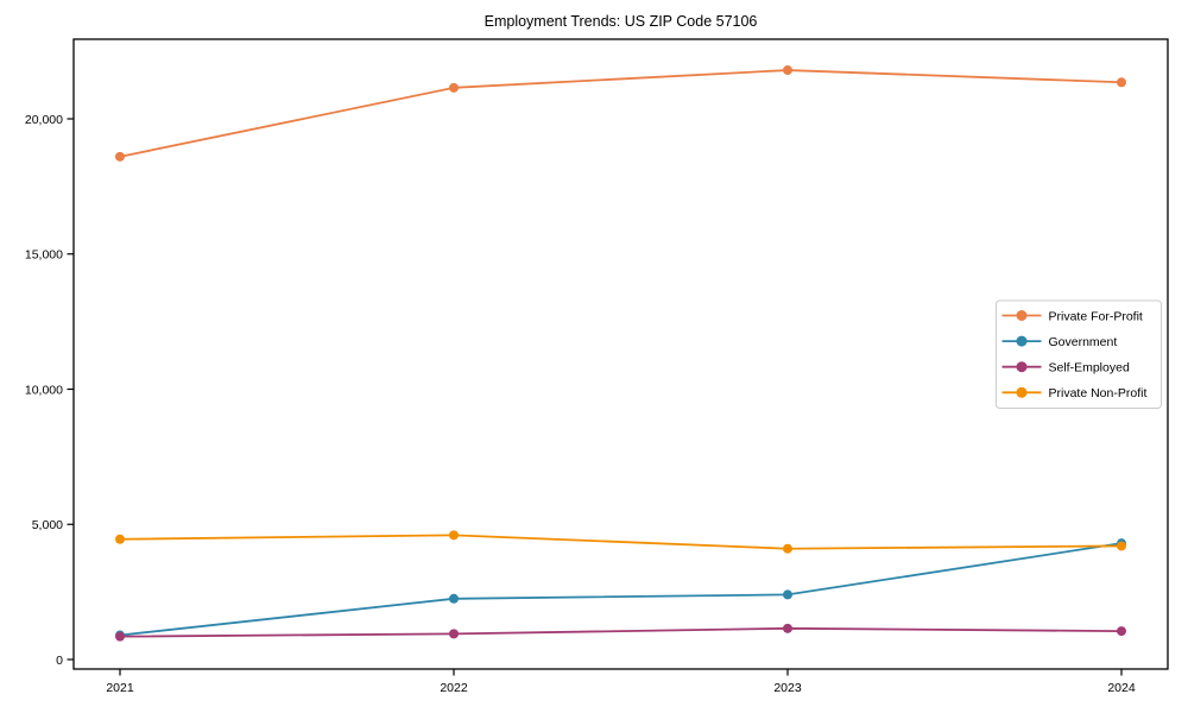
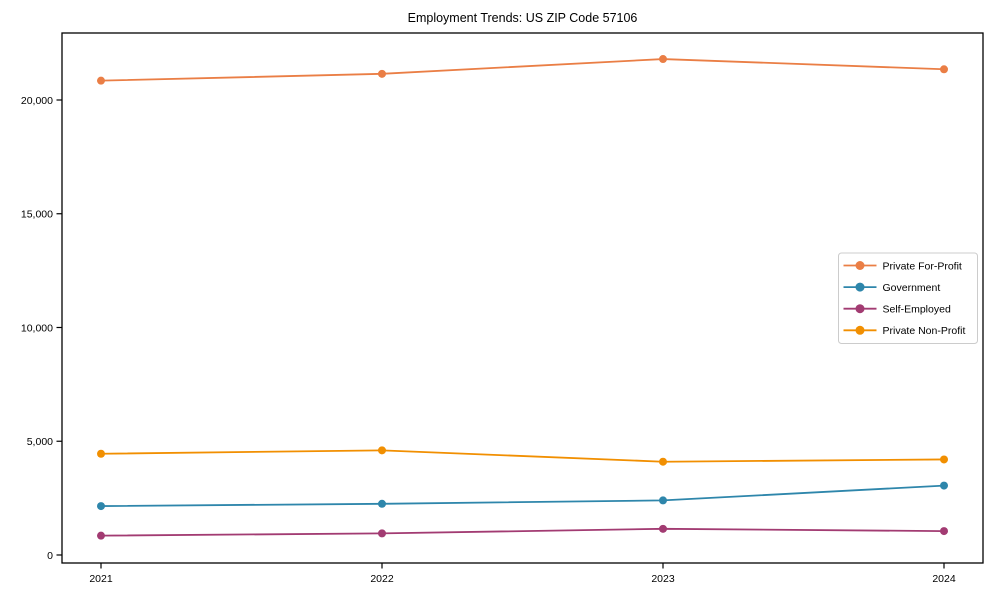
Private For-Profit/2021: 18600 -> 20800
Government/2021: 900 -> 2200
Government/2024: 4300 -> 3000
